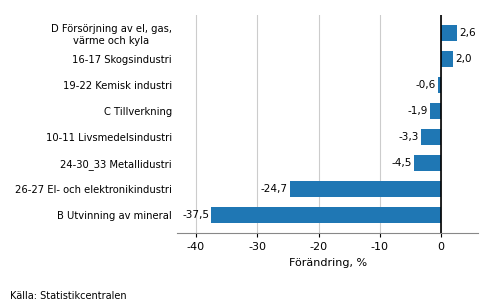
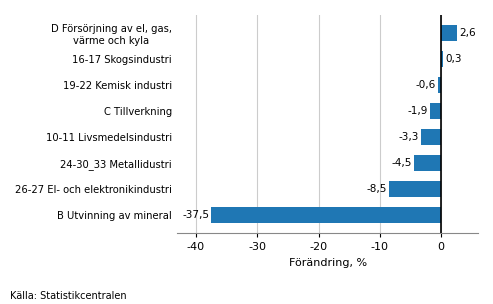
16-17 Skogsindustri: 2,0 -> 0,3
26-27 El- och elektronikindustri: -24,7 -> -8,5
